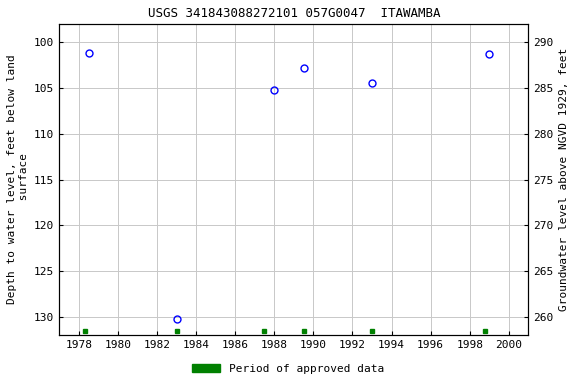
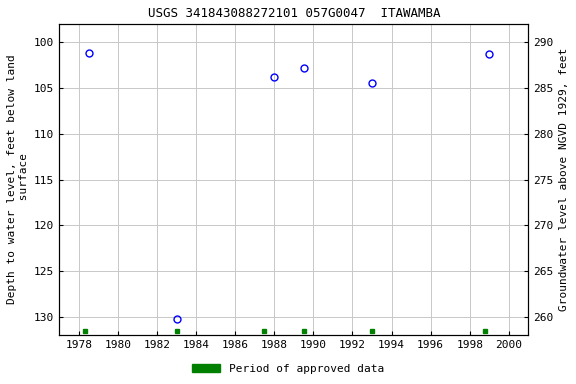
1988: 105.2 -> 103.8
